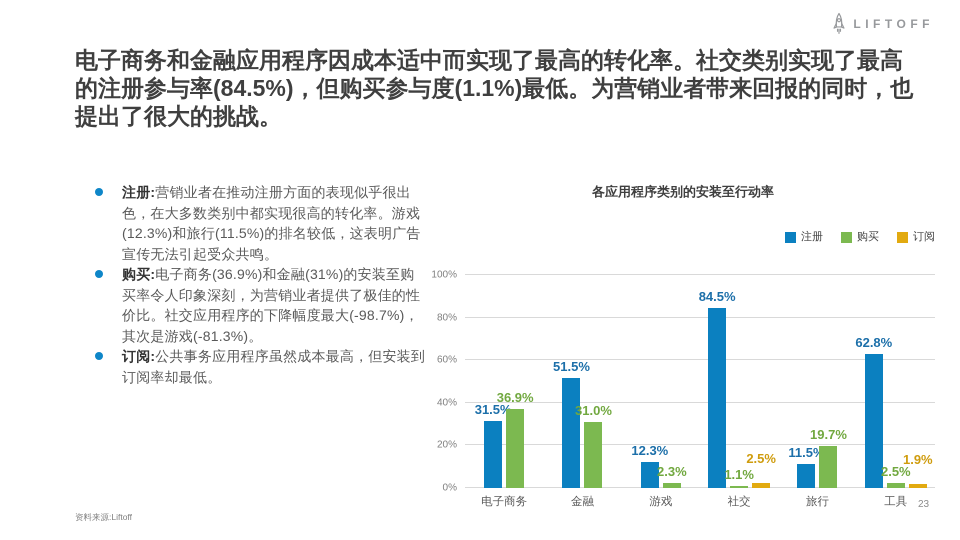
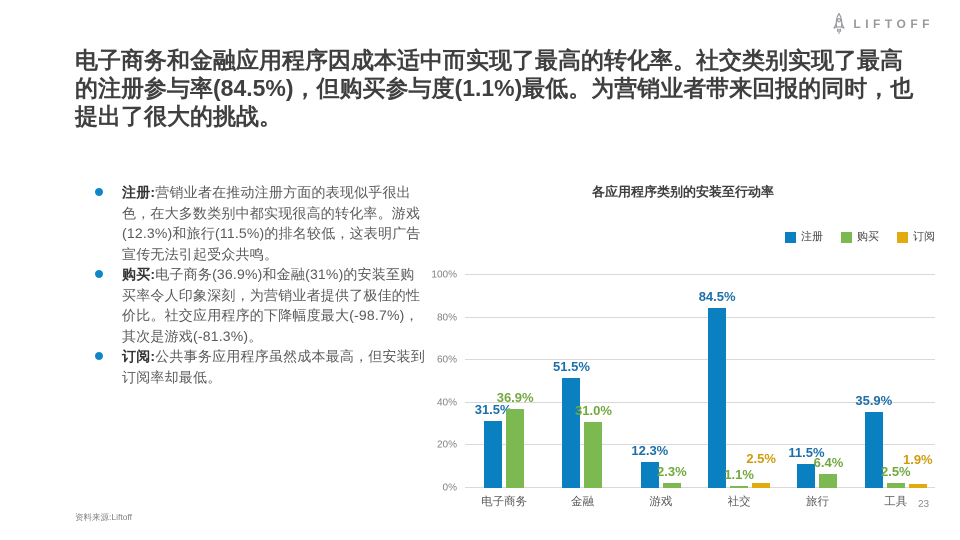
购买/旅行: 19.7% -> 6.4%
注册/工具: 62.8% -> 35.9%
